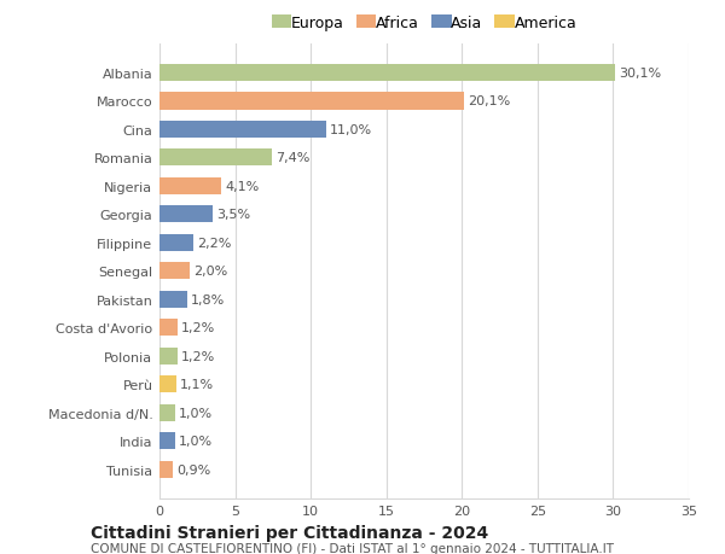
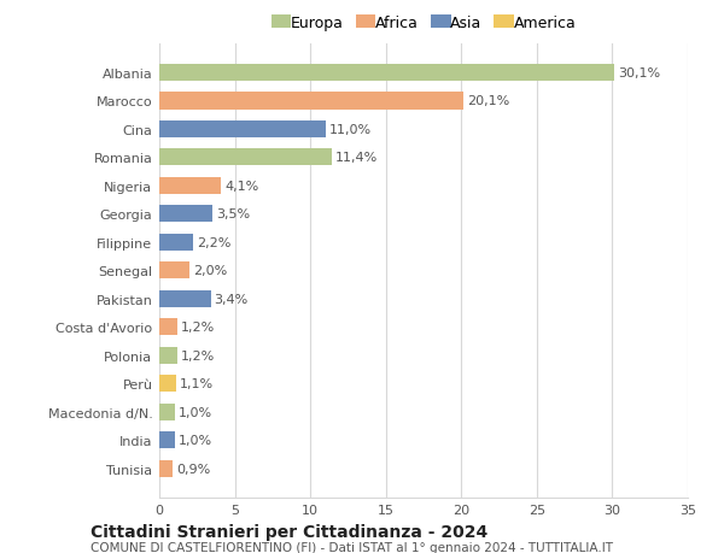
Romania: 7,4% -> 11,4%
Pakistan: 1,8% -> 3,4%
